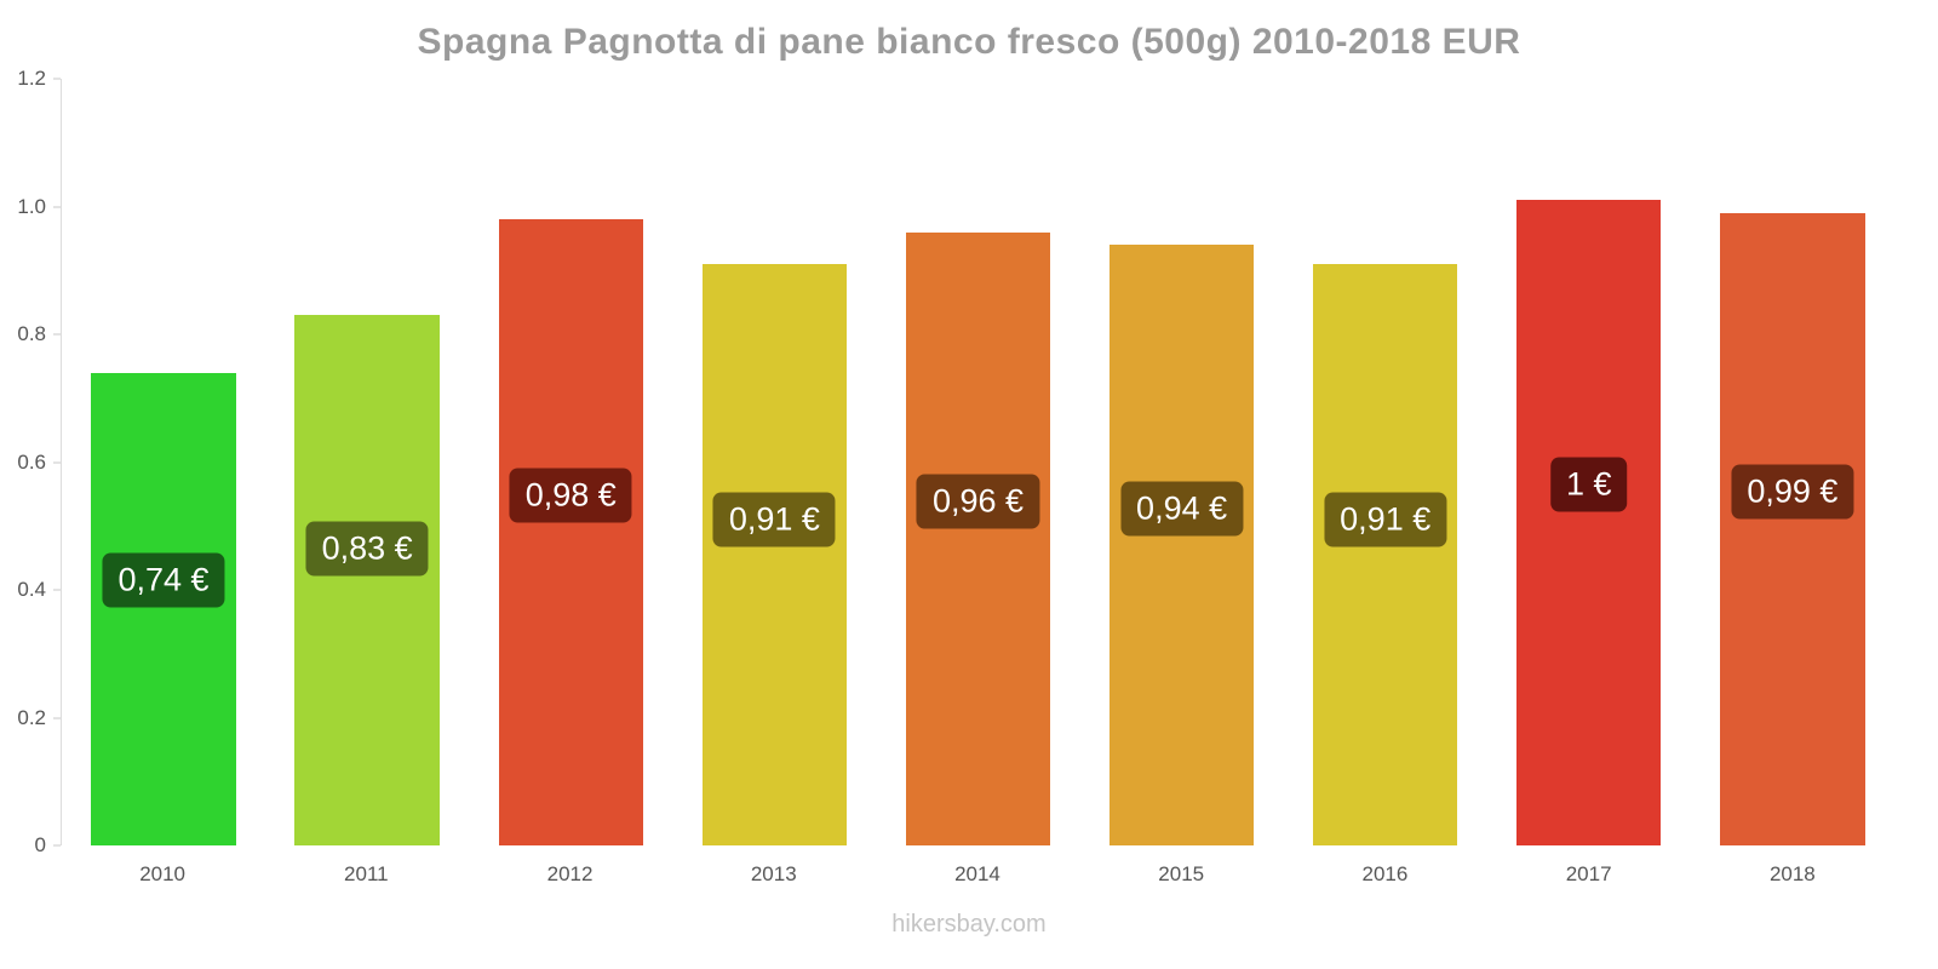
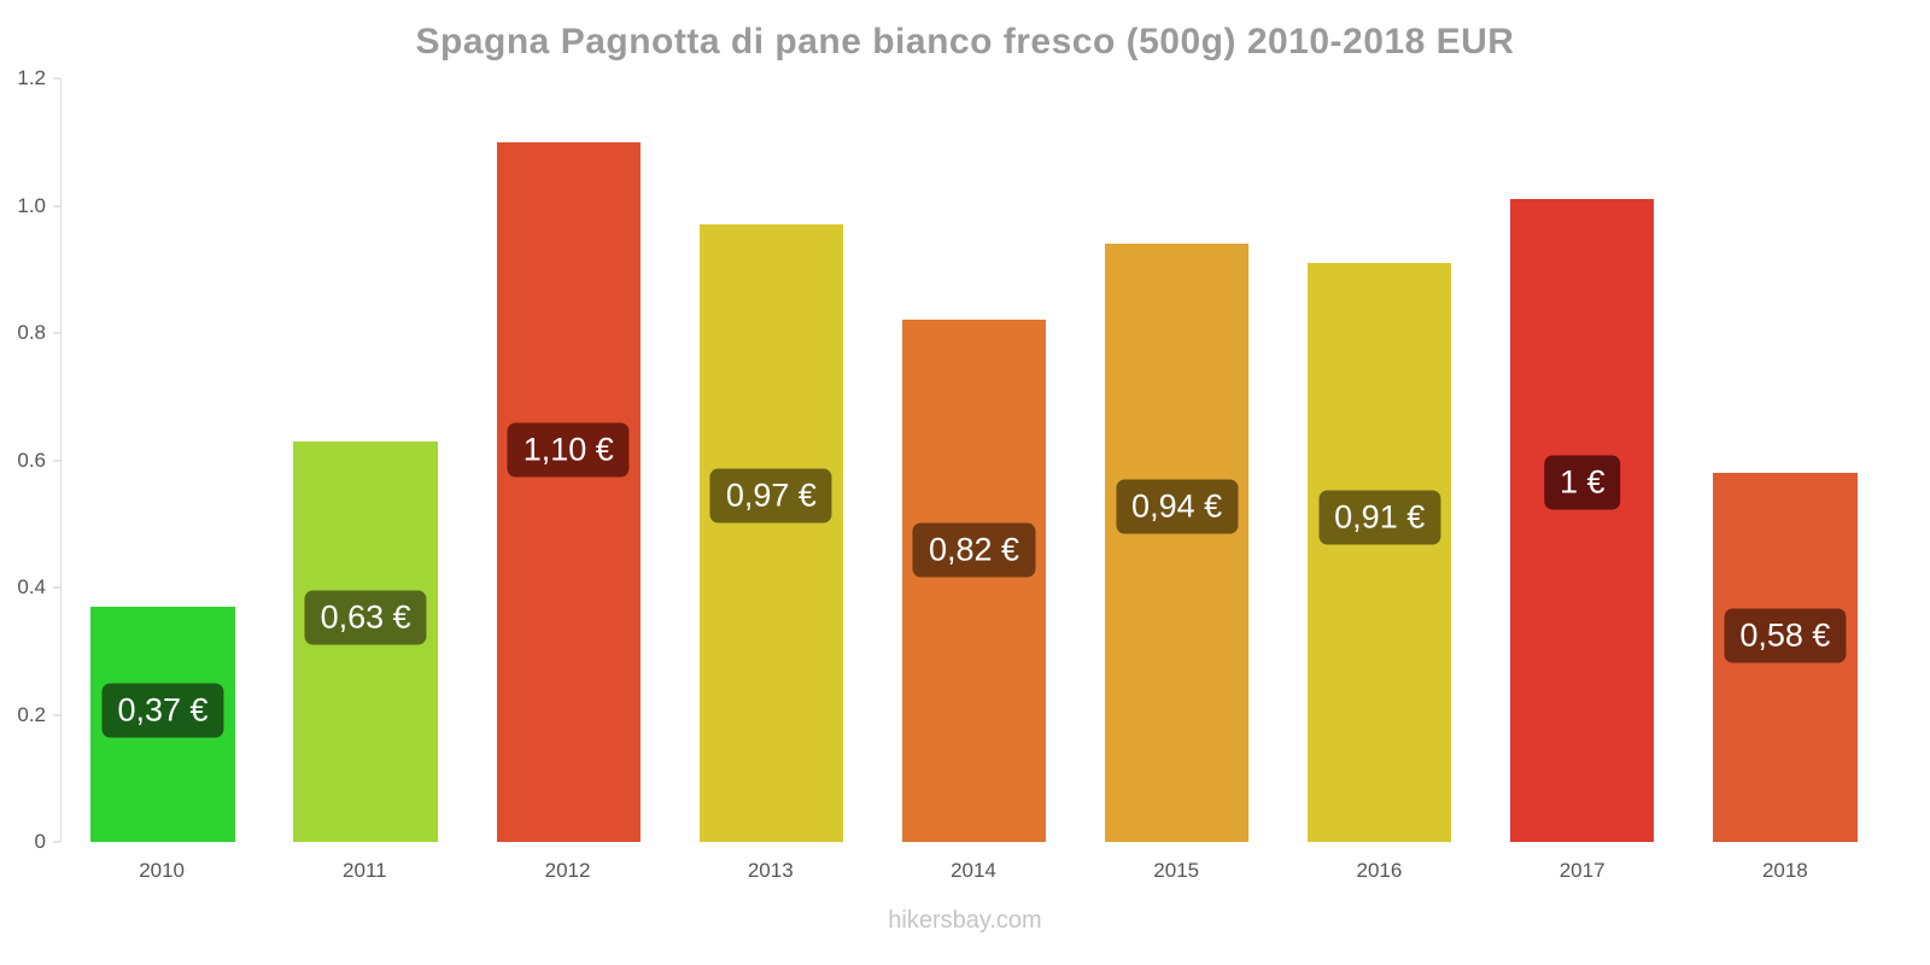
2010: 0,74 -> 0,37
2011: 0,83 -> 0,63
2012: 0,98 -> 1,10
2013: 0,91 -> 0,97
2014: 0,96 -> 0,82
2018: 0,99 -> 0,58
